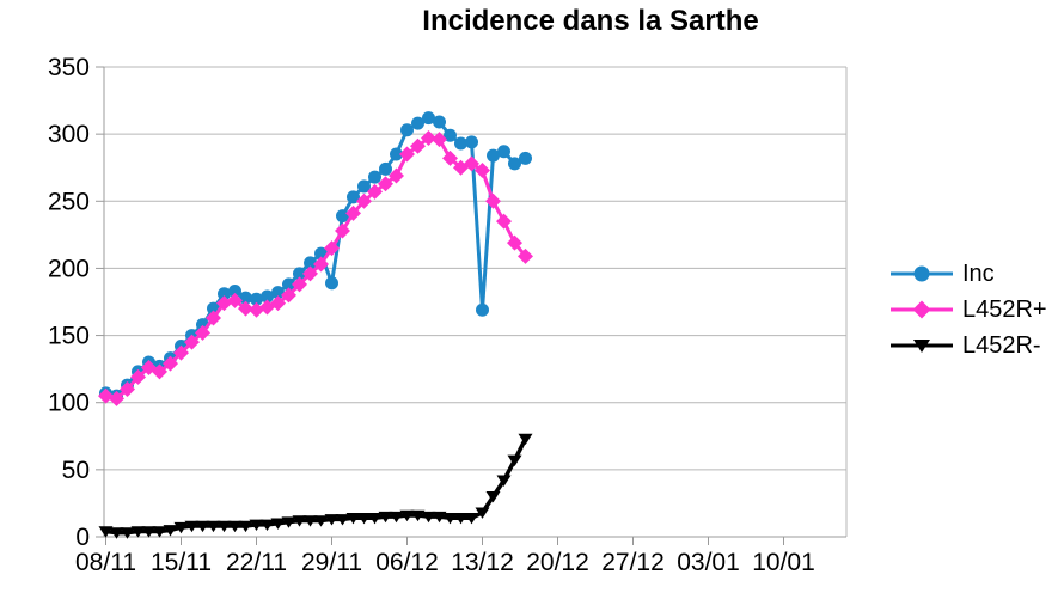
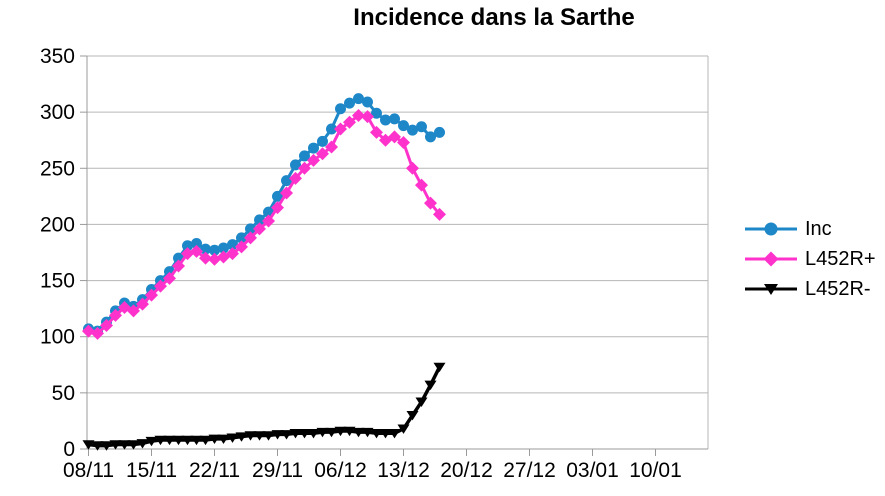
Inc/29/11: 189 -> 225
Inc/13/12: 169 -> 288
